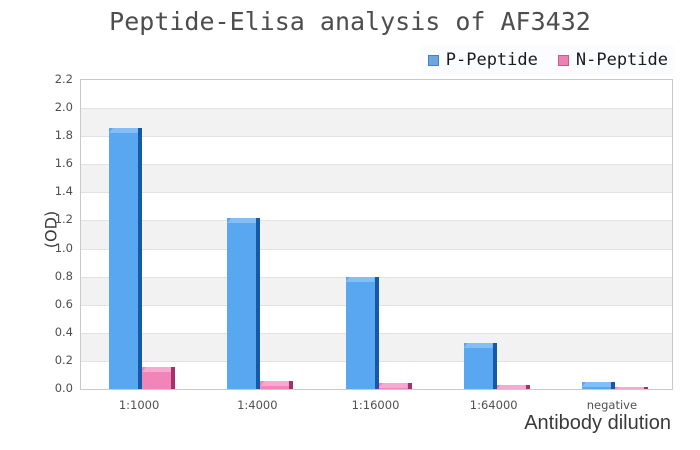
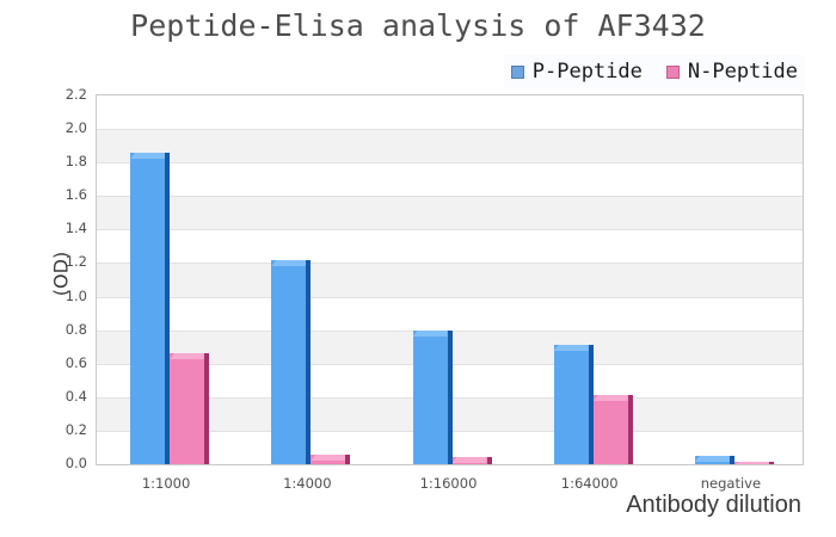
N-Peptide/1:1000: 0.16 -> 0.66
P-Peptide/1:64000: 0.33 -> 0.71
N-Peptide/1:64000: 0.03 -> 0.41
